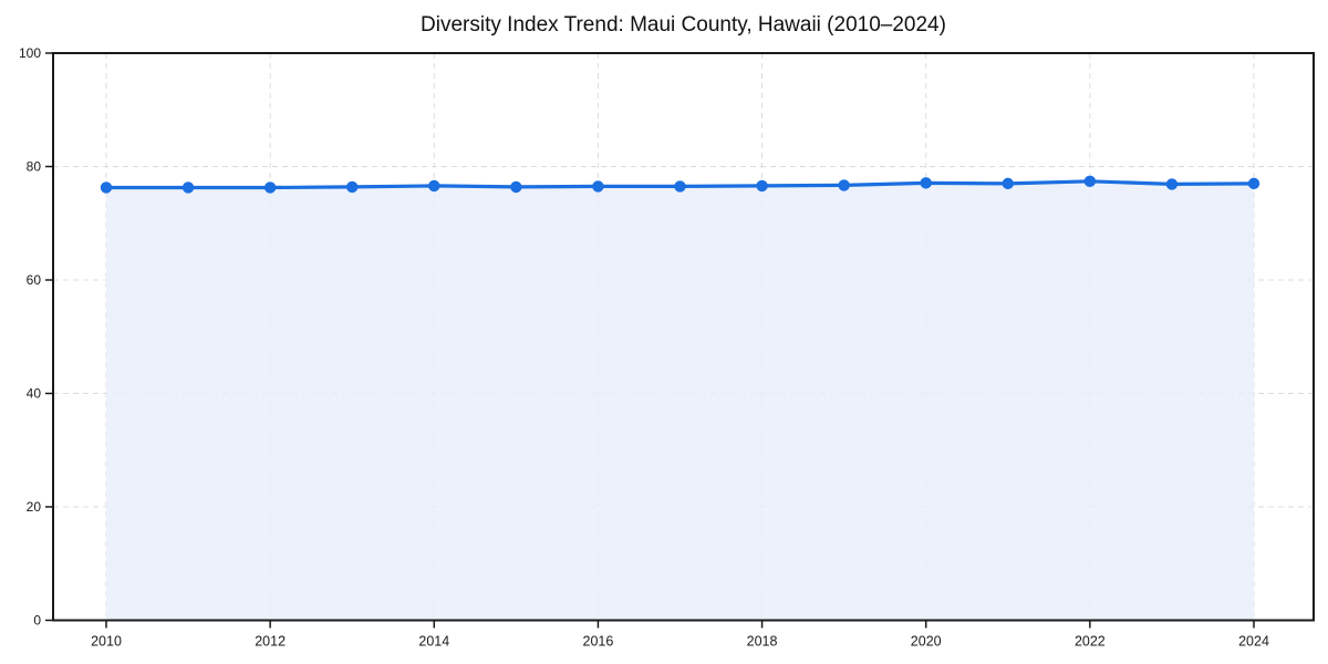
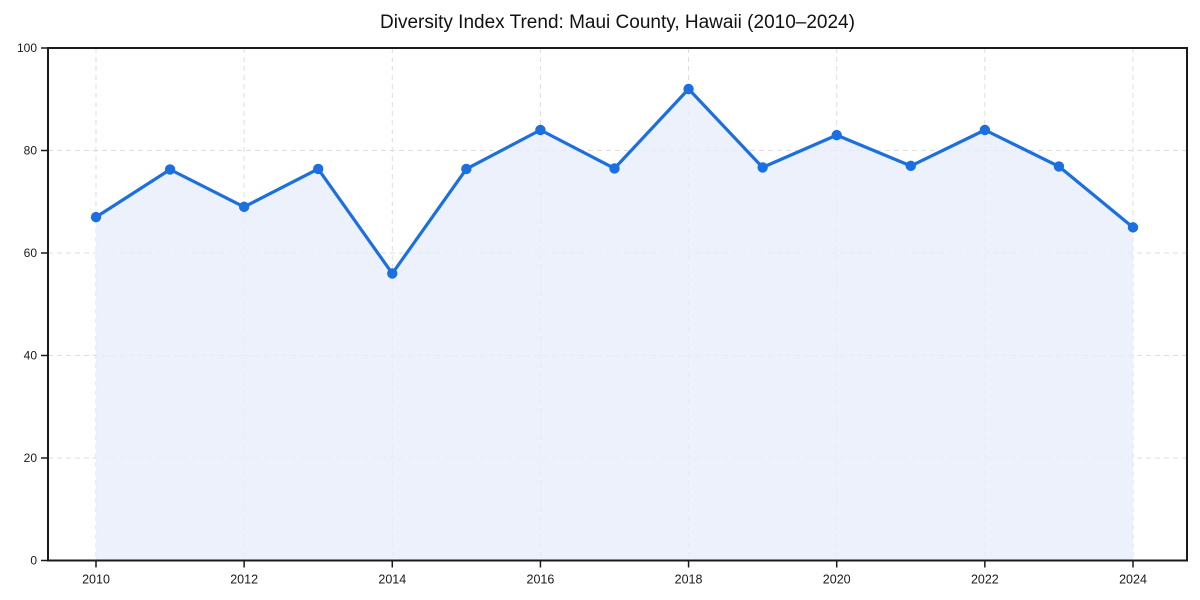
2010: 76 -> 67
2012: 76 -> 69
2014: 77 -> 56
2016: 76 -> 84
2018: 77 -> 92
2020: 77 -> 83
2022: 77 -> 84
2024: 77 -> 65
